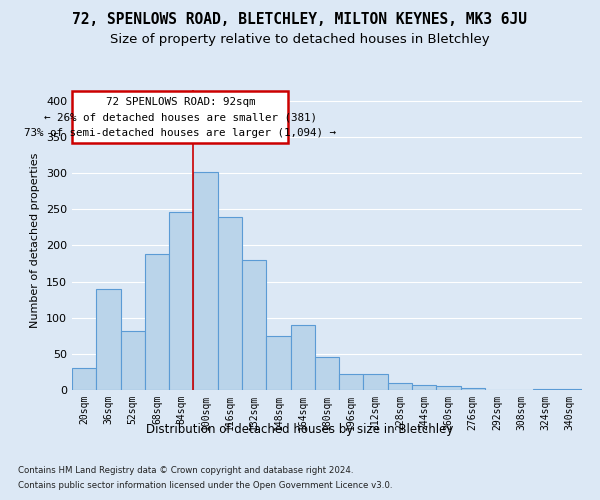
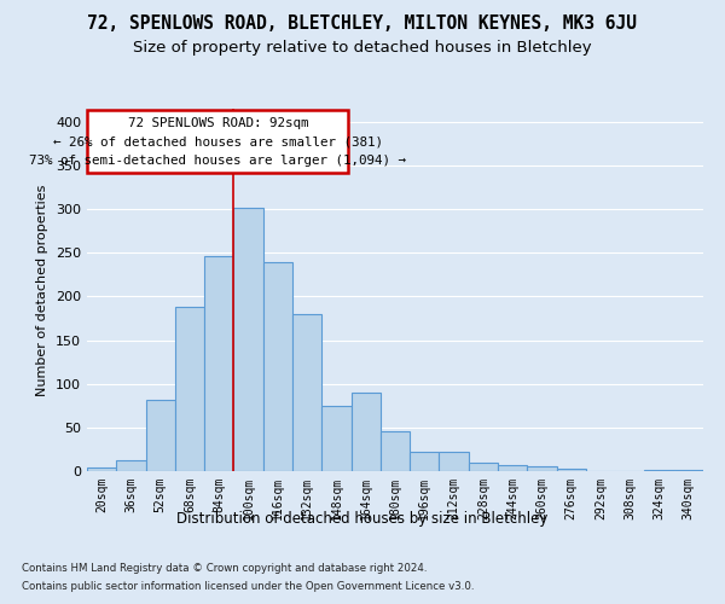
20sqm: 30 -> 4
36sqm: 140 -> 13
